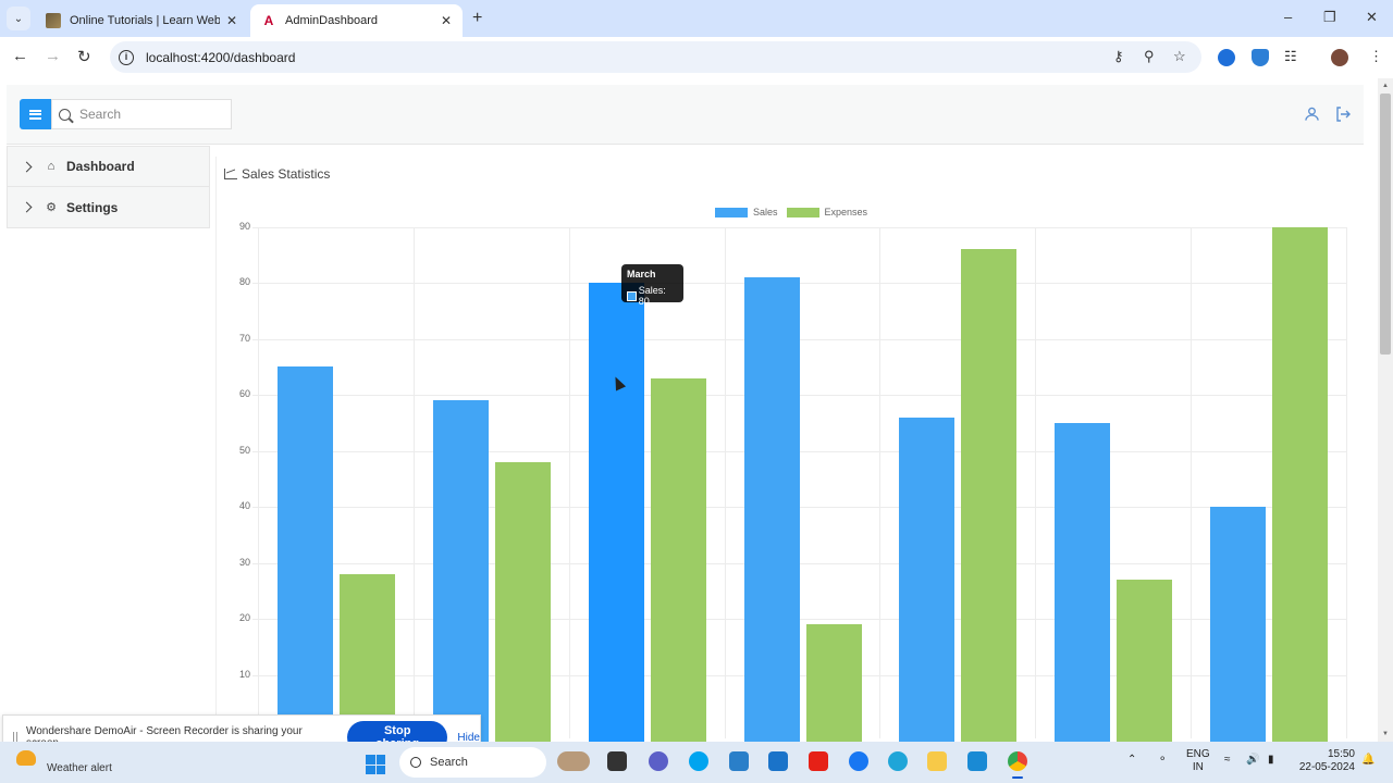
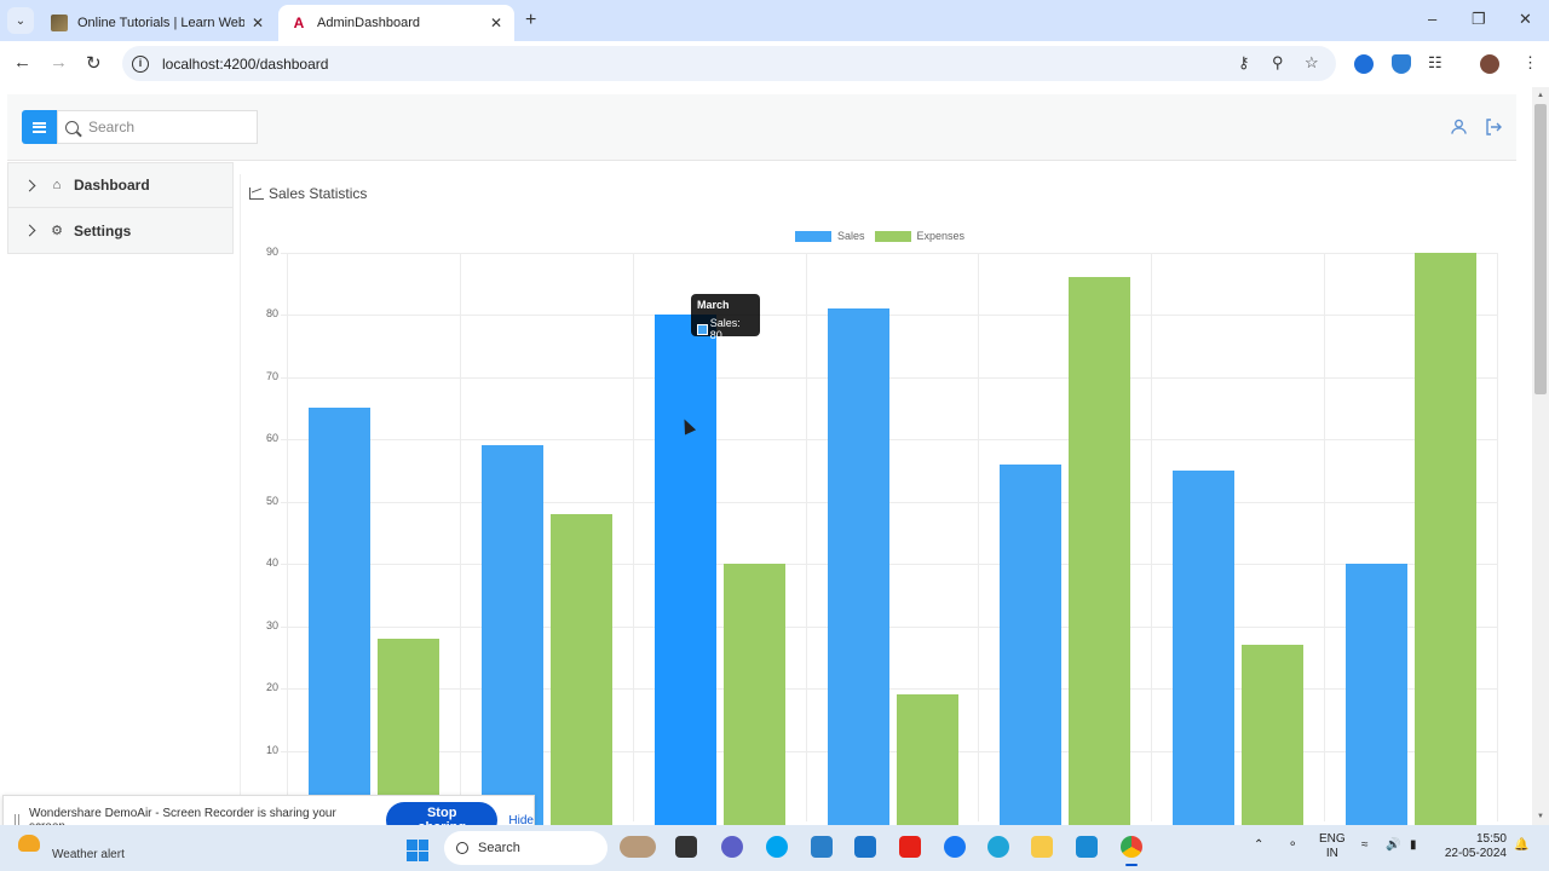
Expenses/March: 63 -> 40
